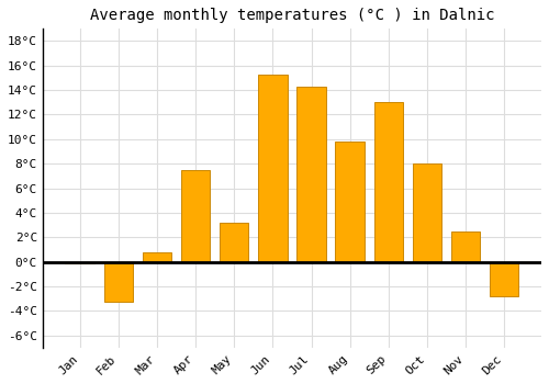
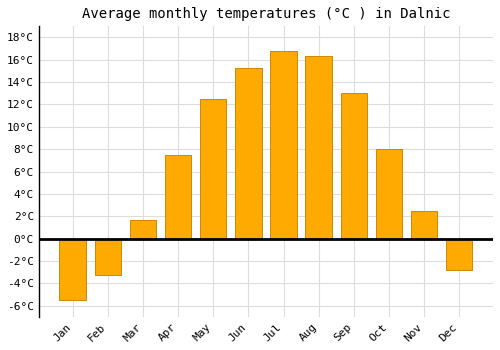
Jan: -0.1°C -> -5.5°C
Mar: 0.8°C -> 1.7°C
May: 3.2°C -> 12.5°C
Jul: 14.3°C -> 16.8°C
Aug: 9.8°C -> 16.3°C
